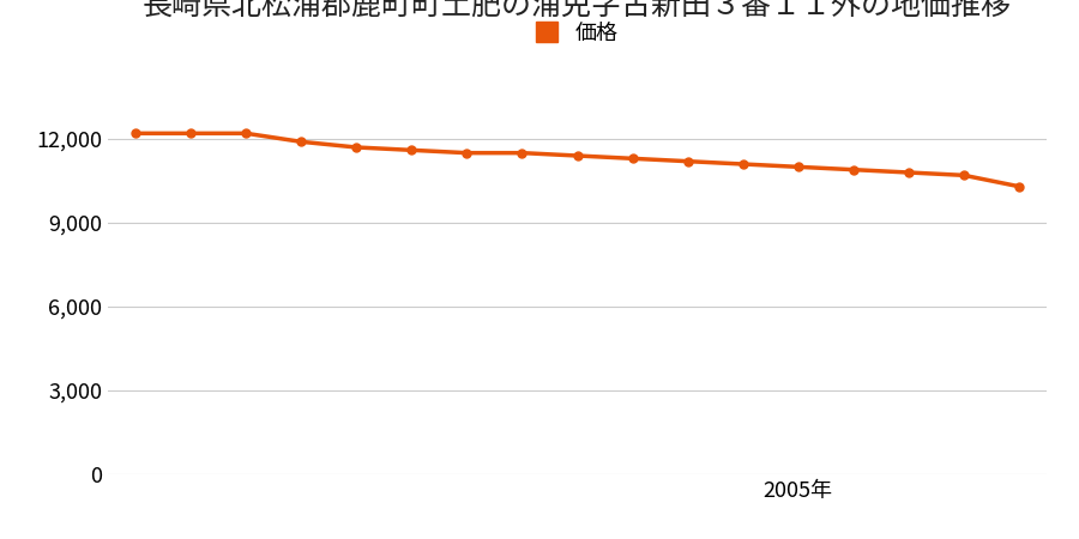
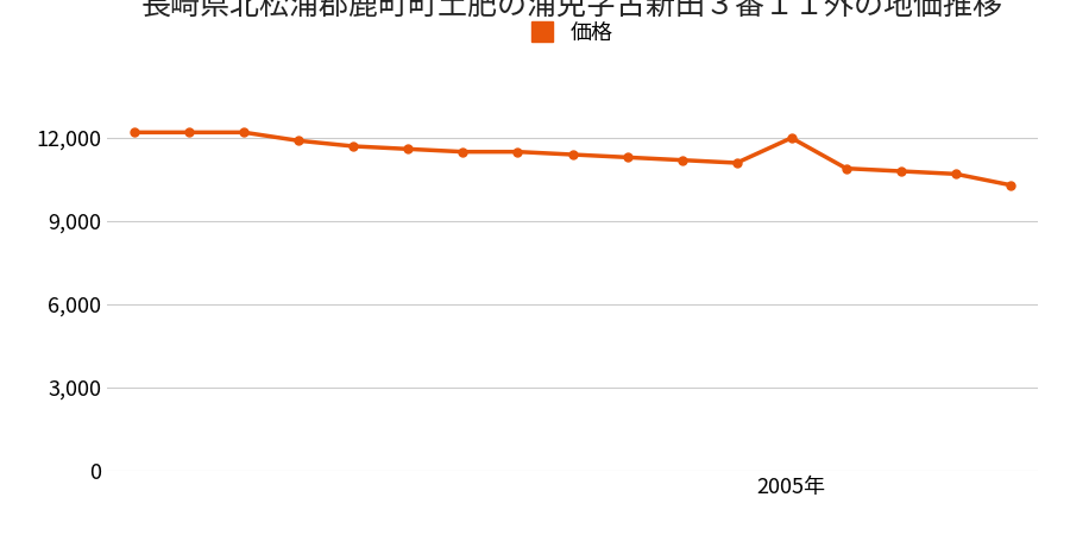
2005年: 11,000 -> 12,000
